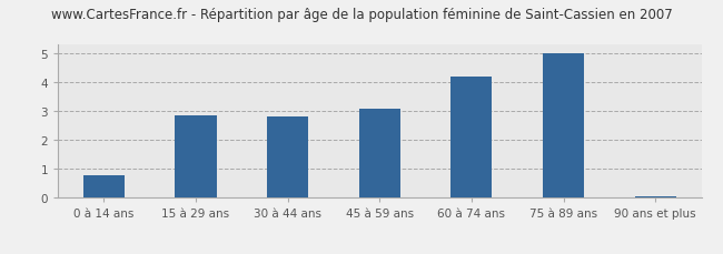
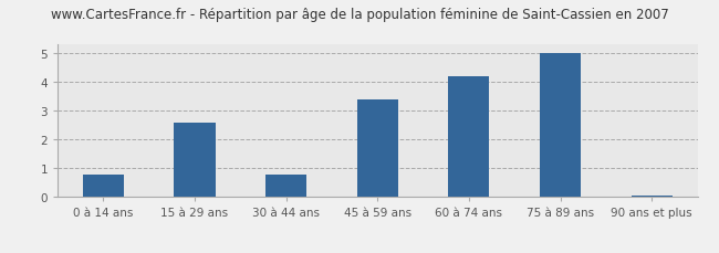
15 à 29 ans: 2.85 -> 2.60
30 à 44 ans: 2.80 -> 0.80
45 à 59 ans: 3.10 -> 3.40
